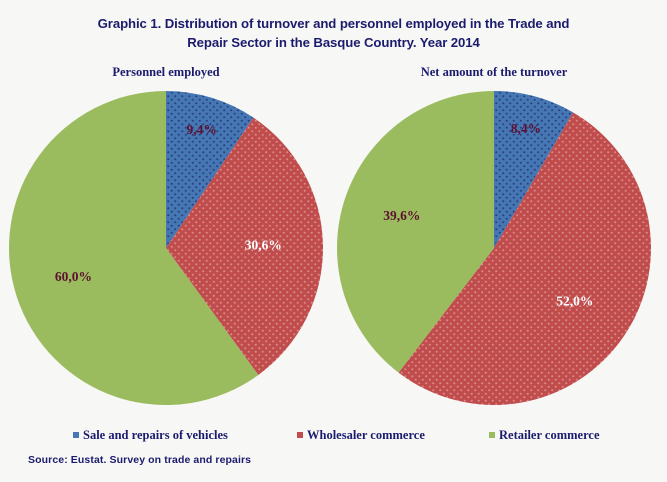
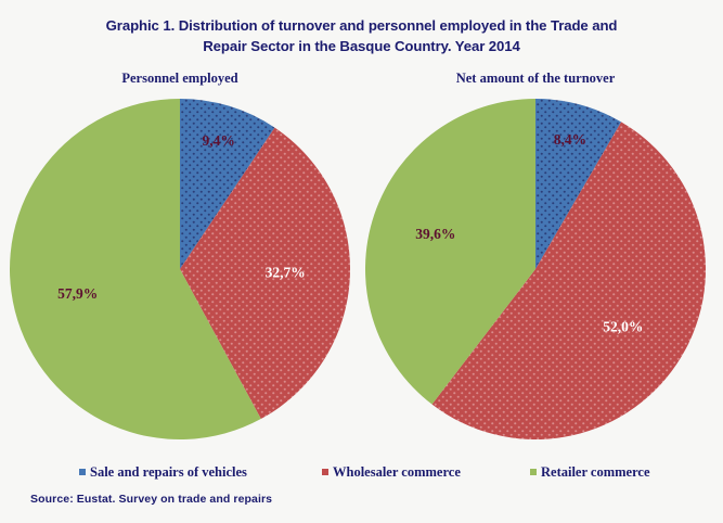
Personnel employed/Wholesaler commerce: 30,6% -> 32,7%
Personnel employed/Retailer commerce: 60,0% -> 57,9%
